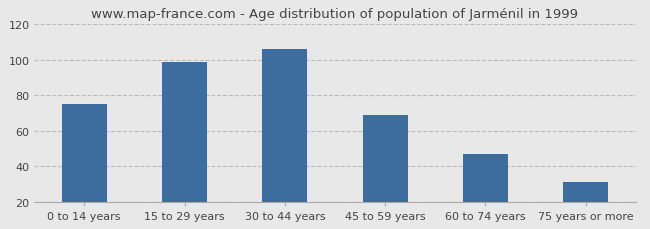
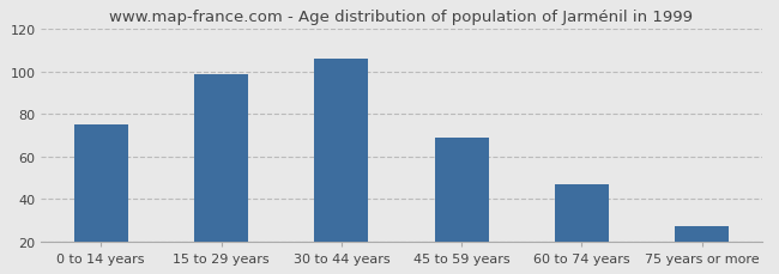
75 years or more: 31 -> 27
